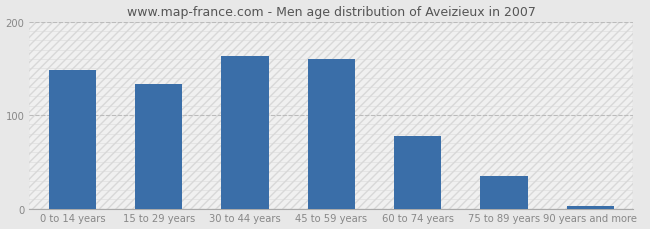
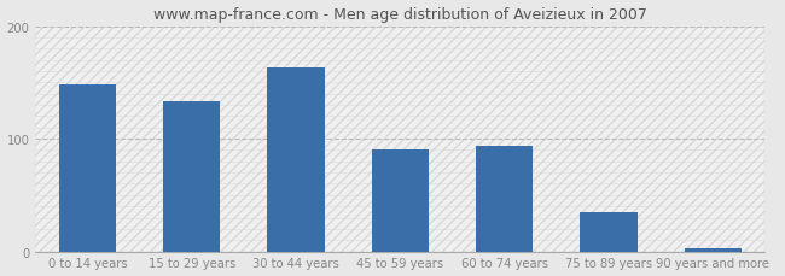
45 to 59 years: 160 -> 90
60 to 74 years: 78 -> 94
